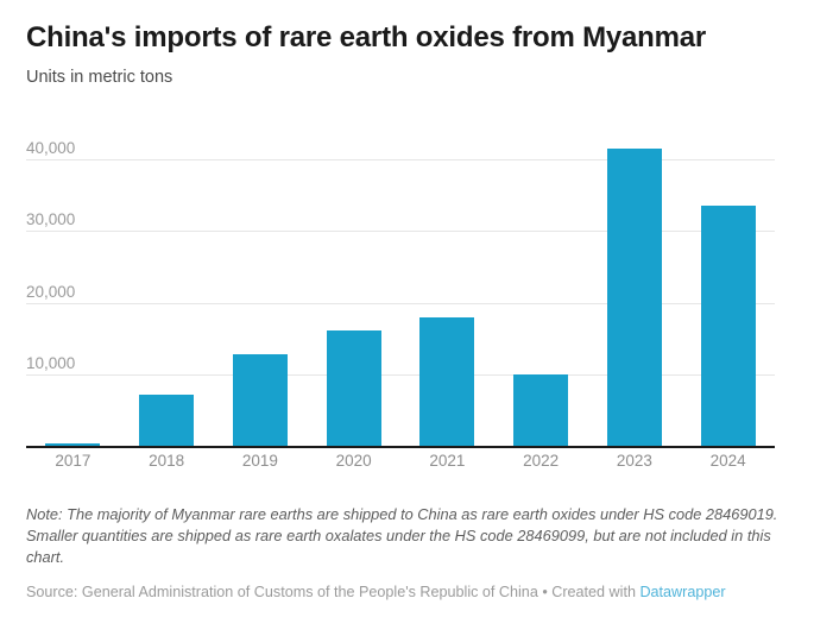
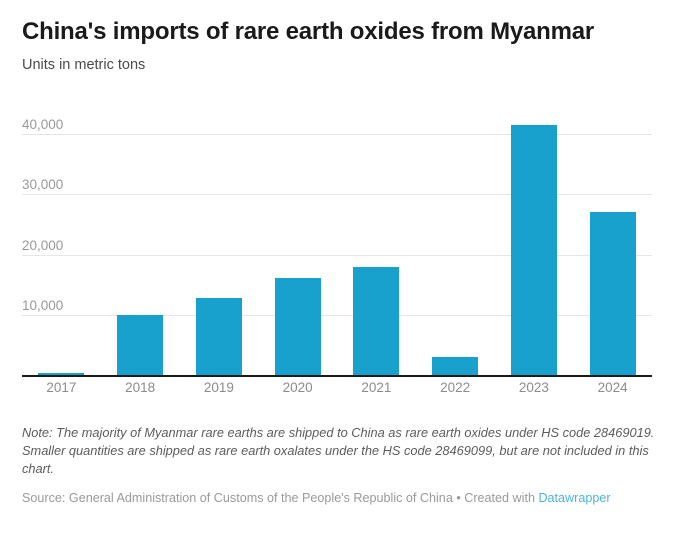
2018: 7000 -> 10000
2022: 10000 -> 3000
2024: 34000 -> 27000
